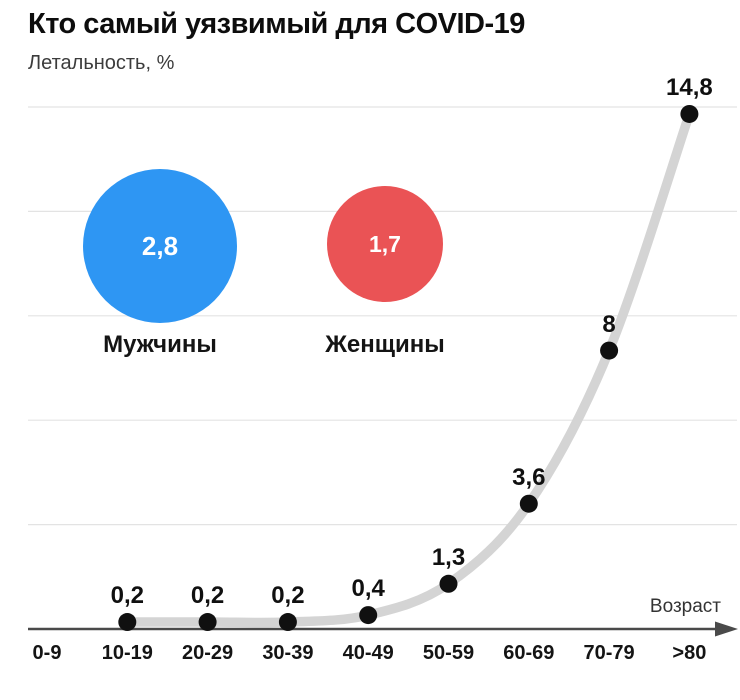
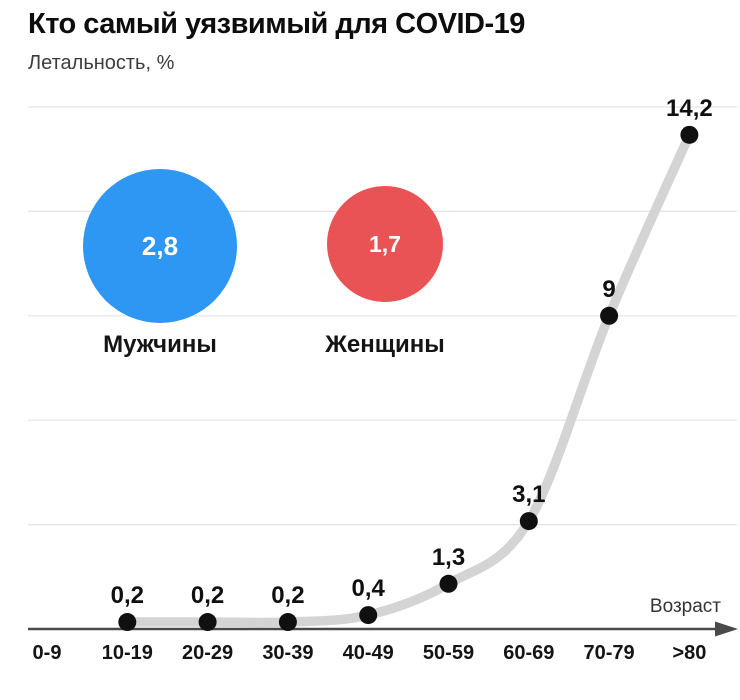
60-69: 3,6 -> 3,1
70-79: 8 -> 9
>80: 14,8 -> 14,2
